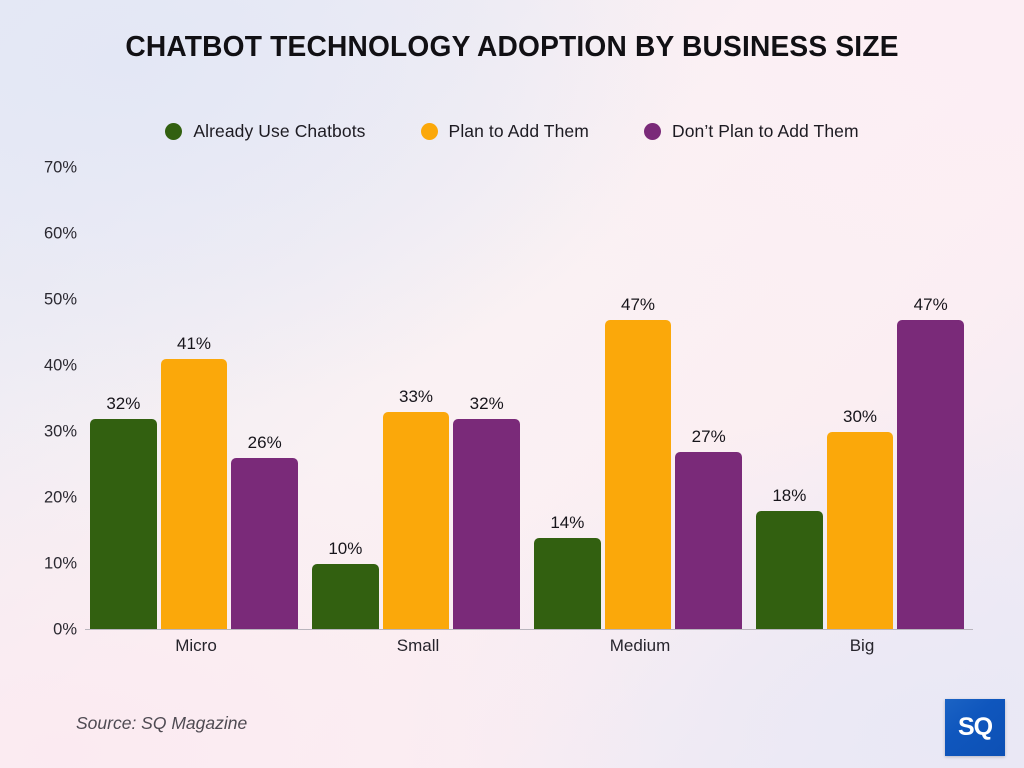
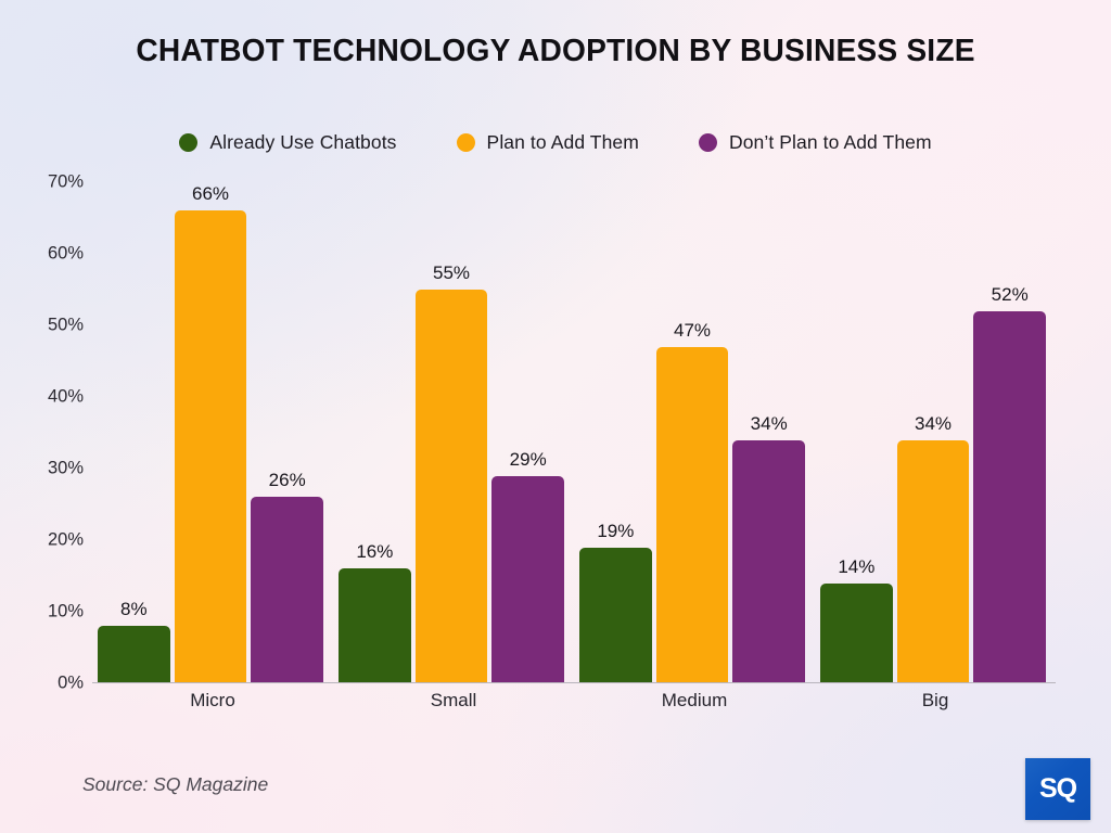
Already Use Chatbots/Micro: 32% -> 8%
Plan to Add Them/Micro: 41% -> 66%
Already Use Chatbots/Small: 10% -> 16%
Plan to Add Them/Small: 33% -> 55%
Don’t Plan to Add Them/Small: 32% -> 29%
Already Use Chatbots/Medium: 14% -> 19%
Don’t Plan to Add Them/Medium: 27% -> 34%
Already Use Chatbots/Big: 18% -> 14%
Plan to Add Them/Big: 30% -> 34%
Don’t Plan to Add Them/Big: 47% -> 52%
